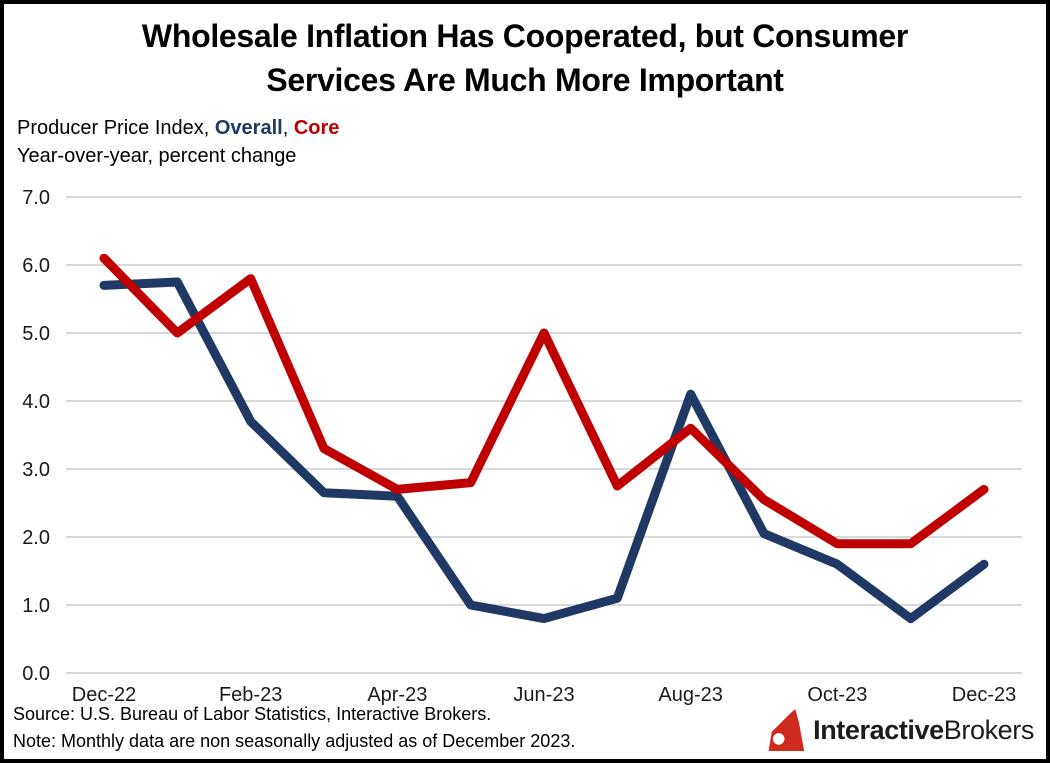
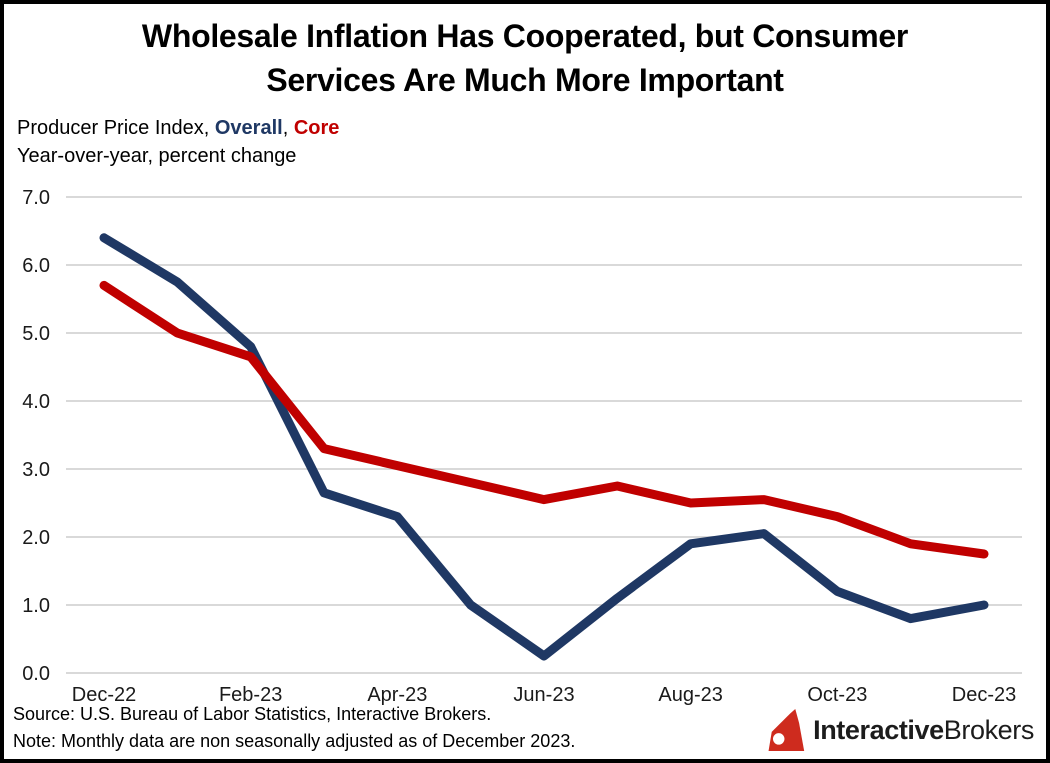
Overall/Dec-22: 5.7 -> 6.4
Core/Dec-22: 6.1 -> 5.7
Overall/Feb-23: 3.7 -> 4.8
Core/Feb-23: 5.8 -> 4.7
Overall/Apr-23: 2.6 -> 2.3
Core/Apr-23: 2.7 -> 3.0
Overall/Jun-23: 0.8 -> 0.2
Core/Jun-23: 5.0 -> 2.5
Overall/Aug-23: 4.1 -> 1.9
Core/Aug-23: 3.6 -> 2.5
Overall/Oct-23: 1.6 -> 1.2
Core/Oct-23: 1.9 -> 2.3
Overall/Dec-23: 1.6 -> 1.0
Core/Dec-23: 2.7 -> 1.8
